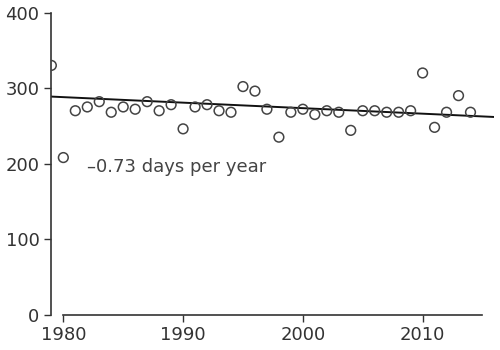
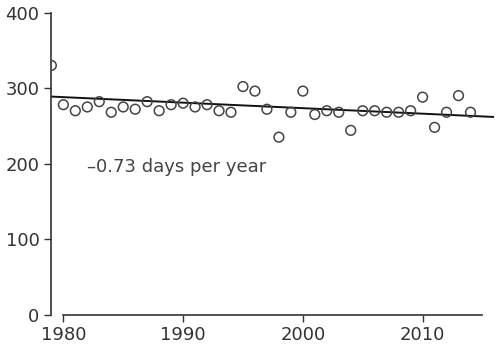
1980: 208 -> 278
1990: 246 -> 280
2000: 272 -> 296
2010: 320 -> 288
